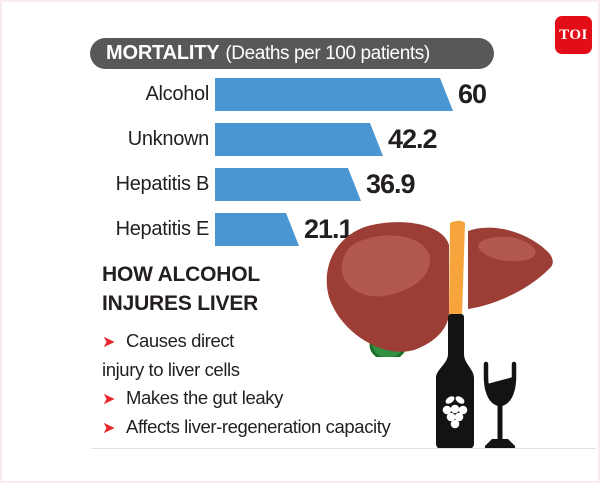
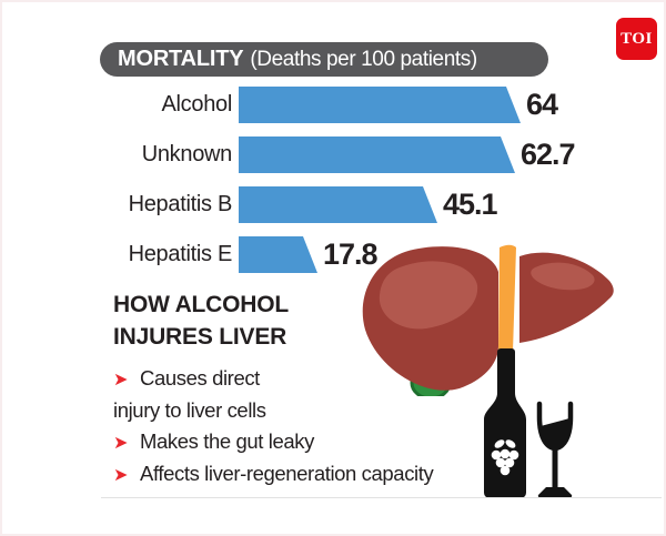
Alcohol: 60 -> 64
Unknown: 42.2 -> 62.7
Hepatitis B: 36.9 -> 45.1
Hepatitis E: 21.1 -> 17.8
